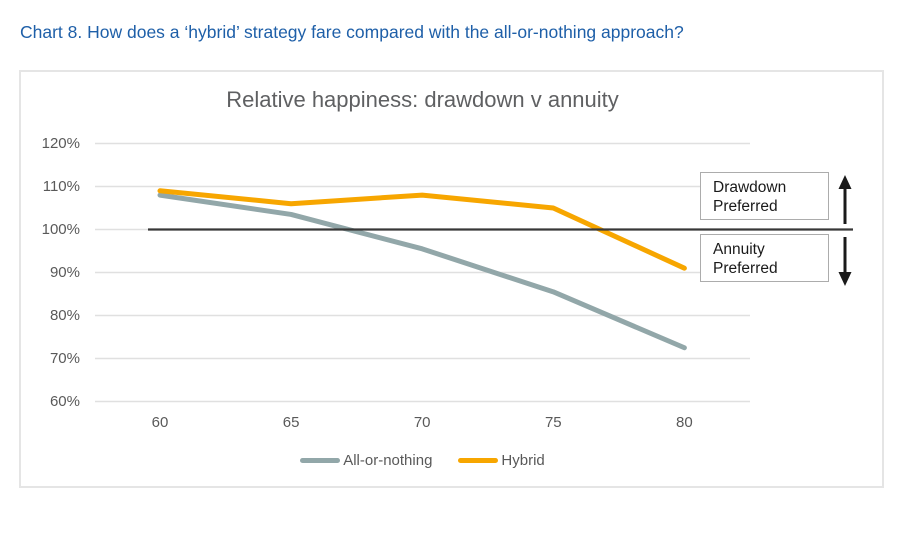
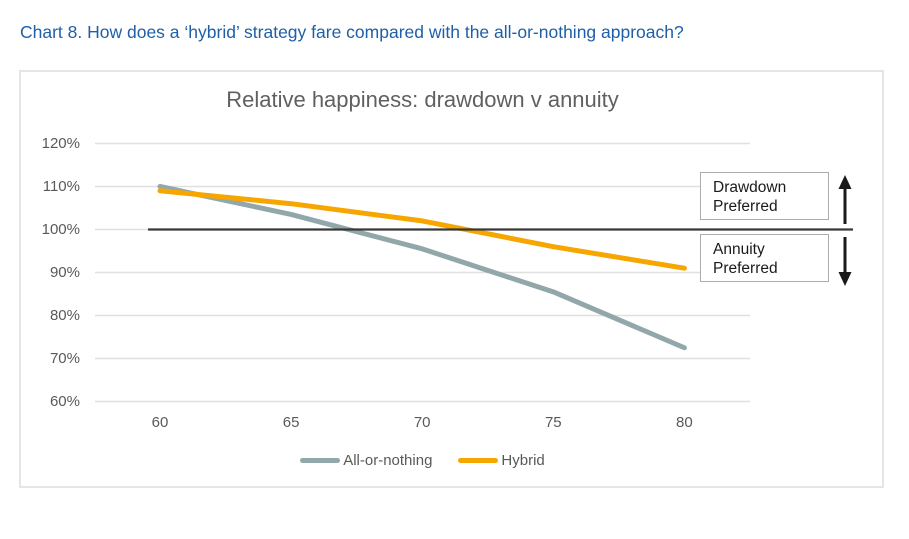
All-or-nothing/60: 108% -> 110%
Hybrid/70: 108% -> 102%
Hybrid/75: 105% -> 96%
